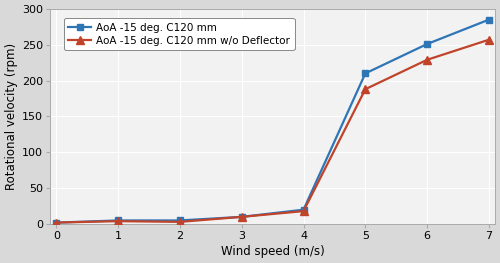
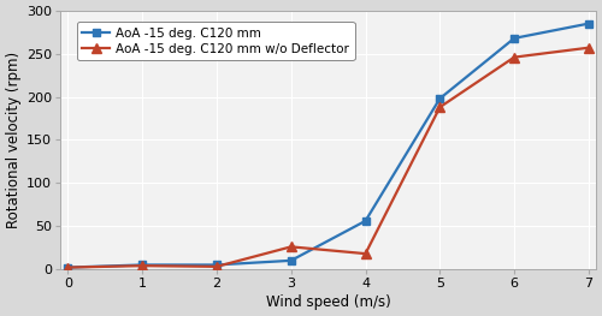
AoA -15 deg. C120 mm w/o Deflector/3: 10 -> 26
AoA -15 deg. C120 mm/4: 20 -> 56
AoA -15 deg. C120 mm/5: 210 -> 198
AoA -15 deg. C120 mm/6: 251 -> 268
AoA -15 deg. C120 mm w/o Deflector/6: 229 -> 246
